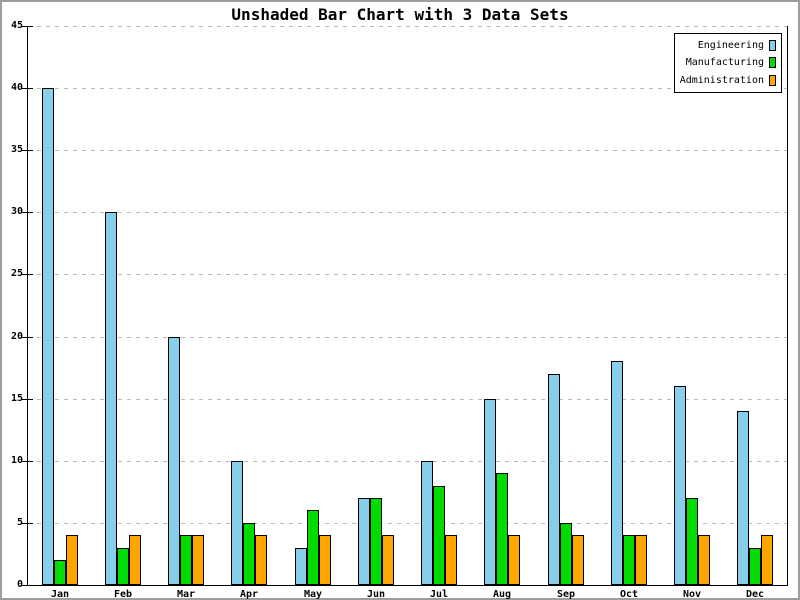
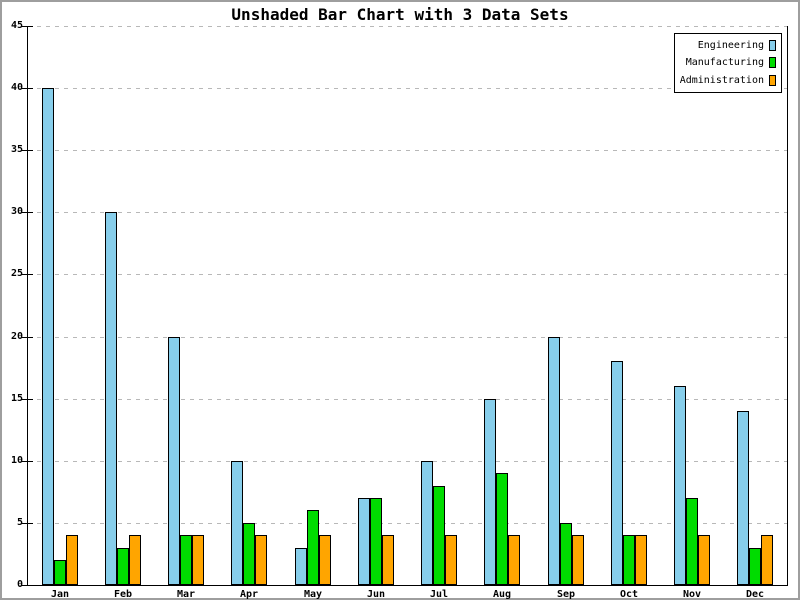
Engineering/Sep: 17 -> 20
